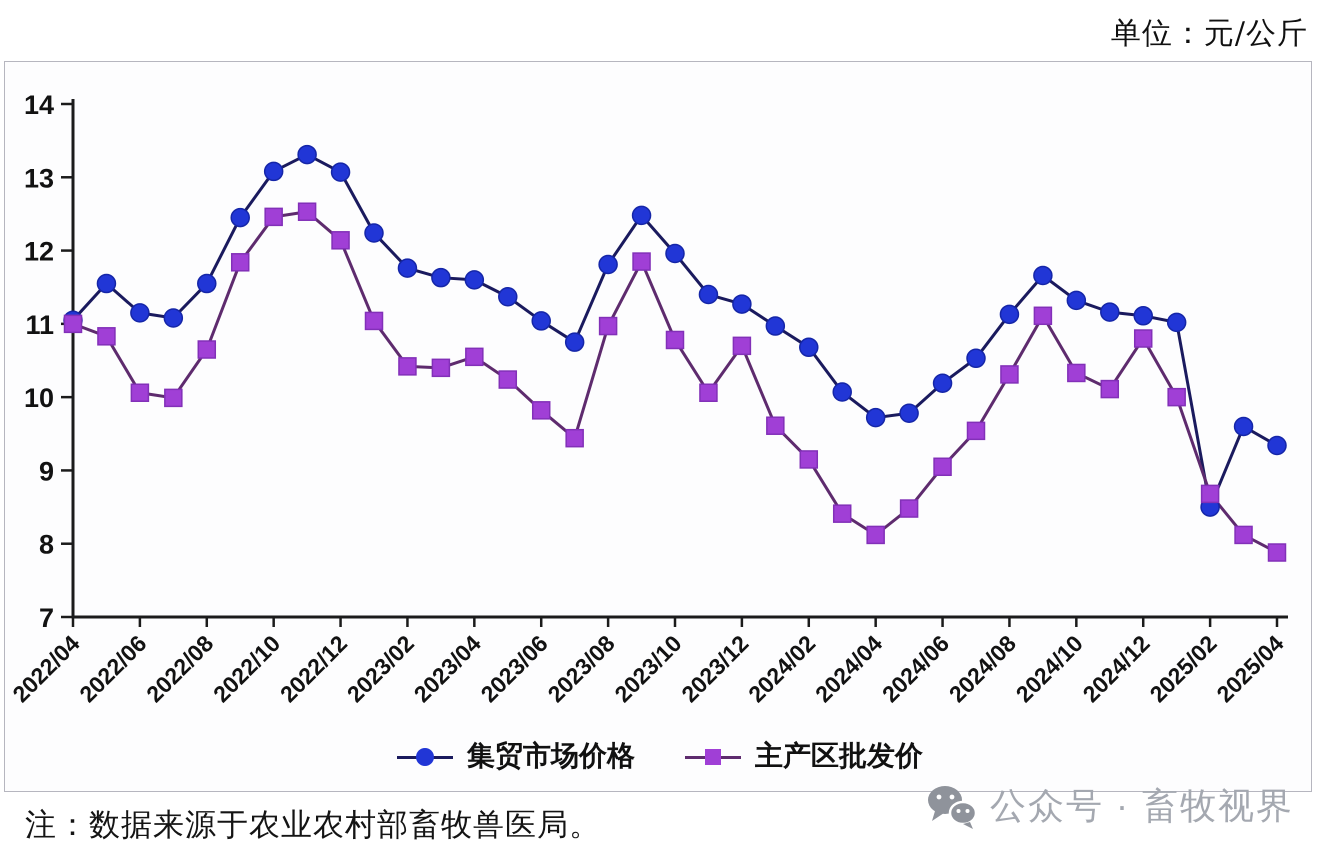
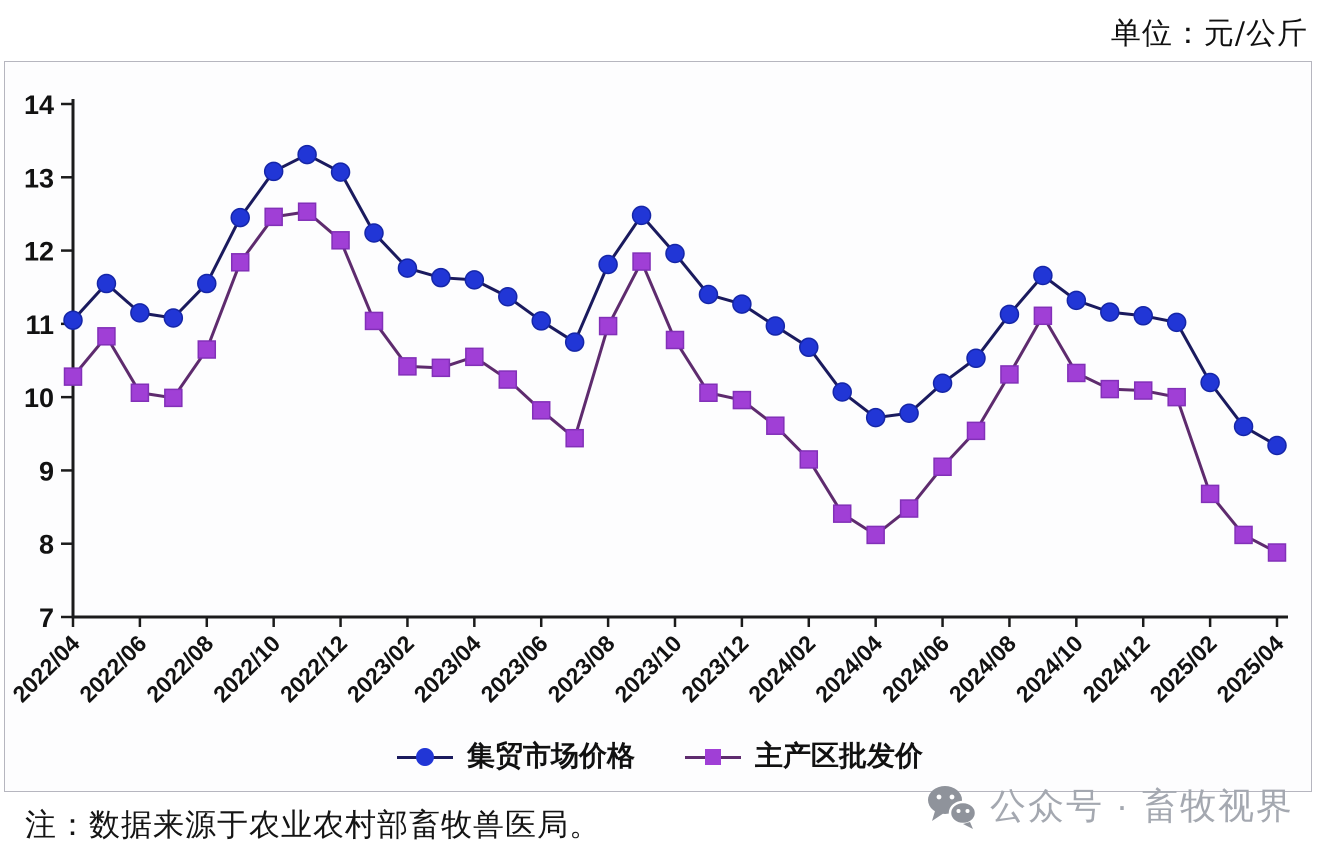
主产区批发价/2022/04: 11.0 -> 10.3
主产区批发价/2023/12: 10.7 -> 10.0
主产区批发价/2024/12: 10.8 -> 10.1
集贸市场价格/2025/02: 8.5 -> 10.2
